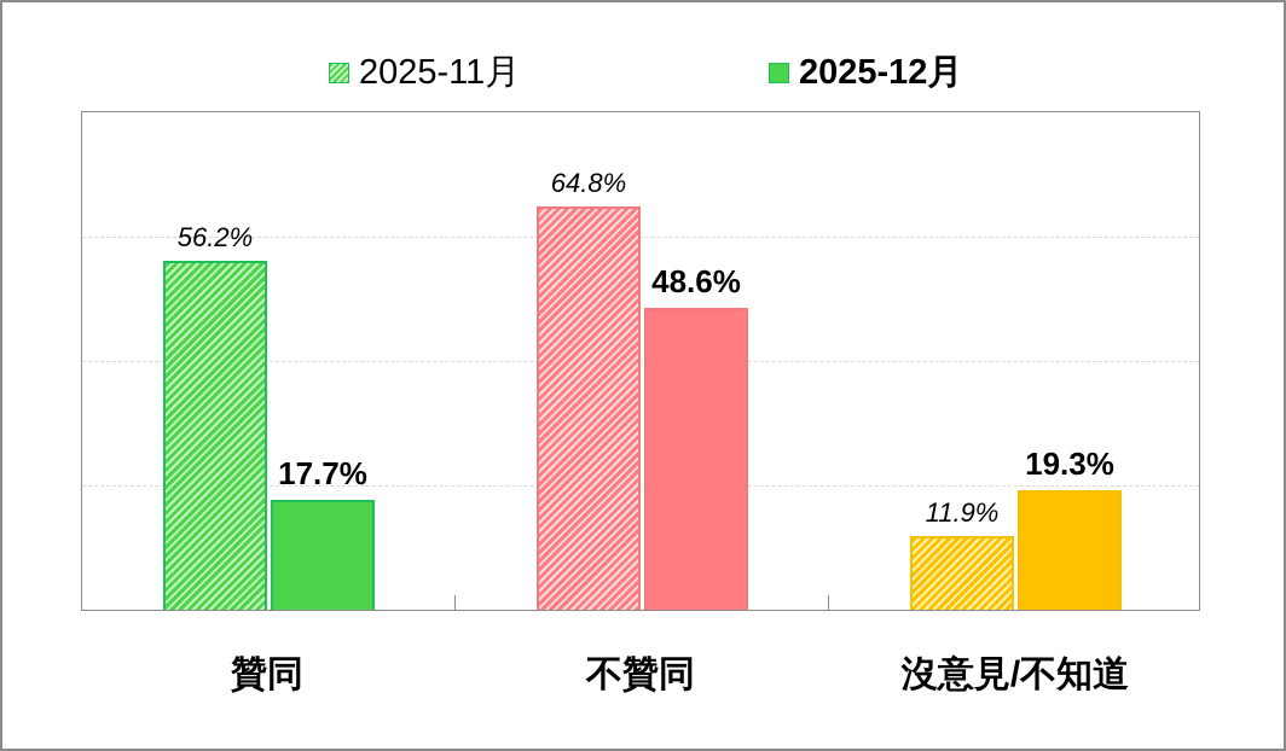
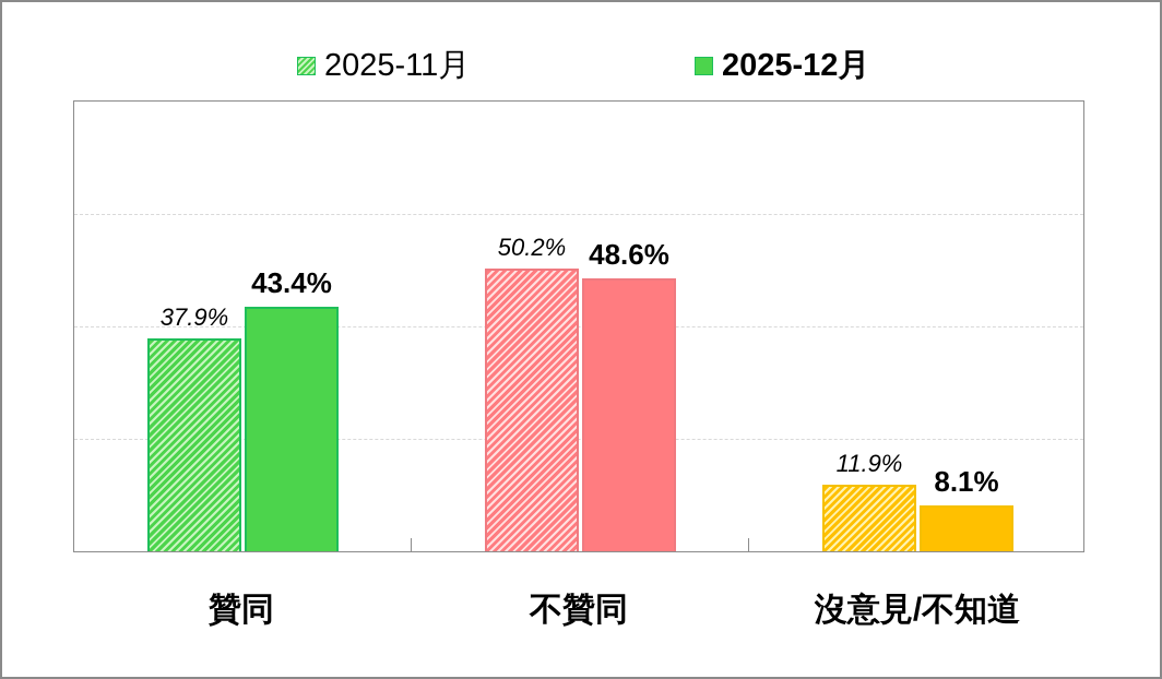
2025-11月/贊同: 56.2% -> 37.9%
2025-12月/贊同: 17.7% -> 43.4%
2025-11月/不贊同: 64.8% -> 50.2%
2025-12月/沒意見/不知道: 19.3% -> 8.1%
